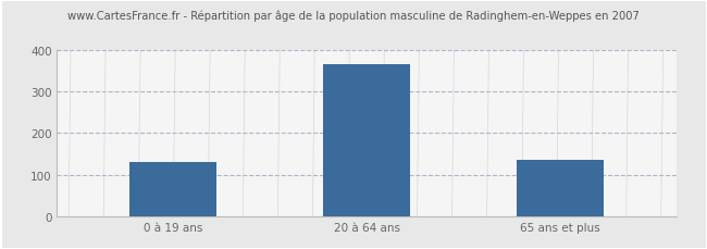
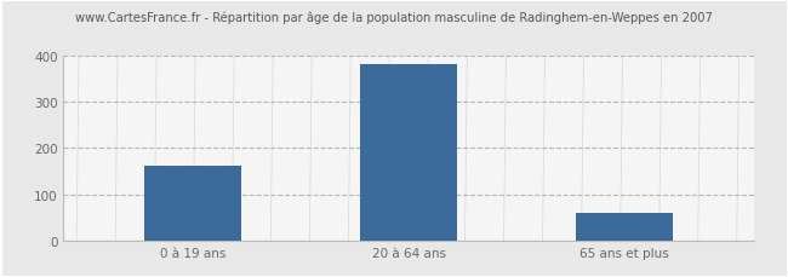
0 à 19 ans: 130 -> 162
20 à 64 ans: 365 -> 381
65 ans et plus: 135 -> 60
